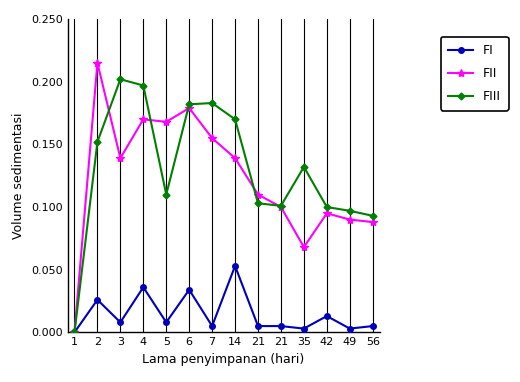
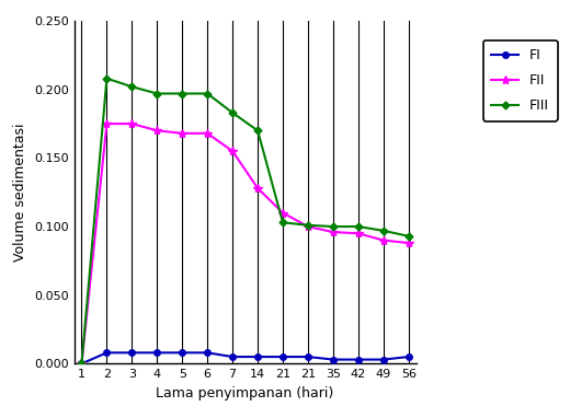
FI/2: 0.026 -> 0.008
FII/2: 0.215 -> 0.175
FIII/2: 0.152 -> 0.208
FII/3: 0.139 -> 0.175
FI/4: 0.036 -> 0.008
FIII/5: 0.110 -> 0.197
FI/6: 0.034 -> 0.008
FII/6: 0.179 -> 0.168
FIII/6: 0.182 -> 0.197
FI/14: 0.053 -> 0.005
FII/14: 0.139 -> 0.128
FII/35: 0.068 -> 0.096
FIII/35: 0.132 -> 0.100
FI/42: 0.013 -> 0.003
